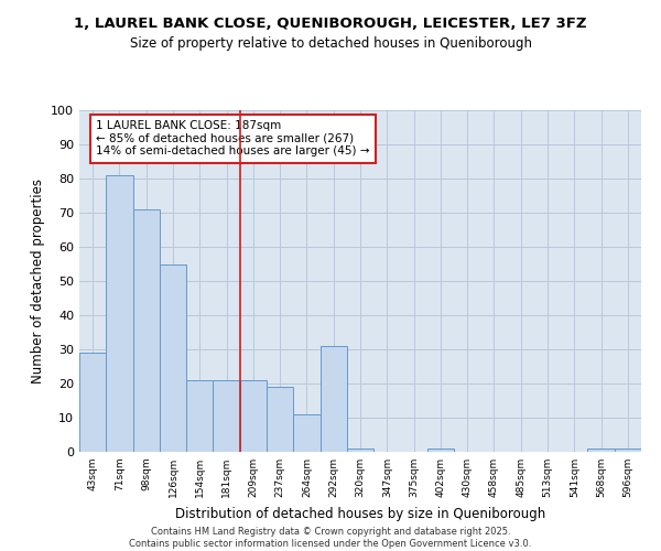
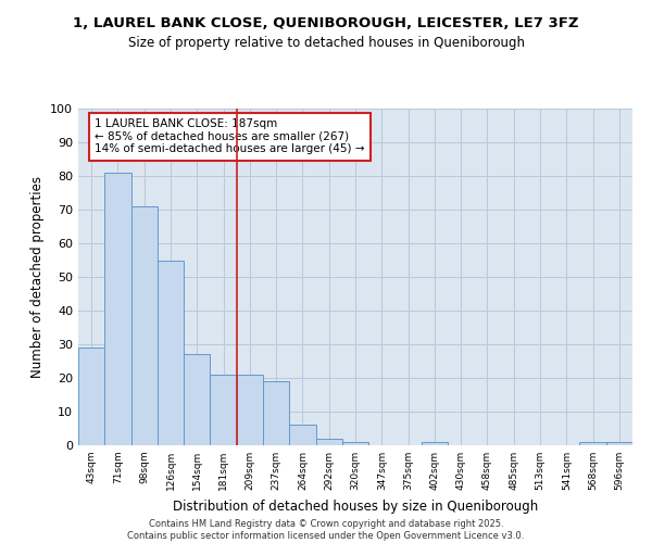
154sqm: 21 -> 27
264sqm: 11 -> 6
292sqm: 31 -> 2
